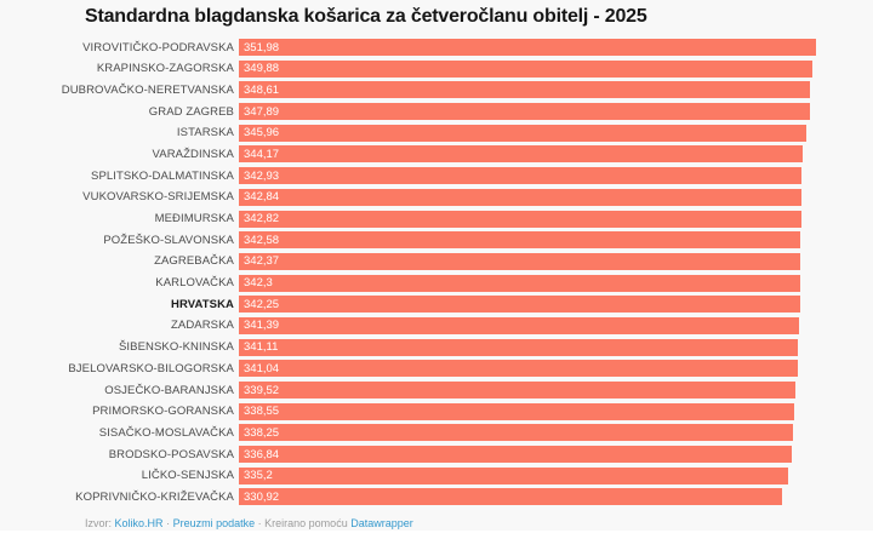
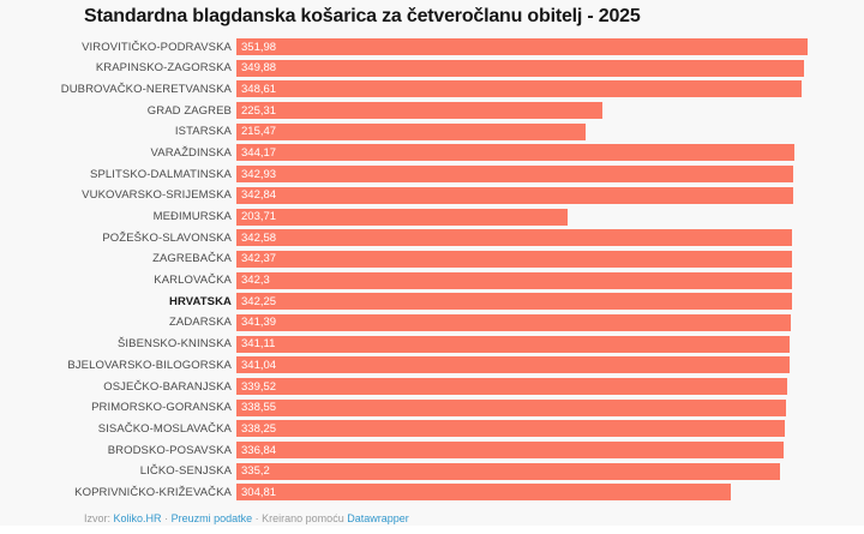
GRAD ZAGREB: 347,89 -> 225,31
ISTARSKA: 345,96 -> 215,47
MEĐIMURSKA: 342,82 -> 203,71
KOPRIVNIČKO-KRIŽEVAČKA: 330,92 -> 304,81
